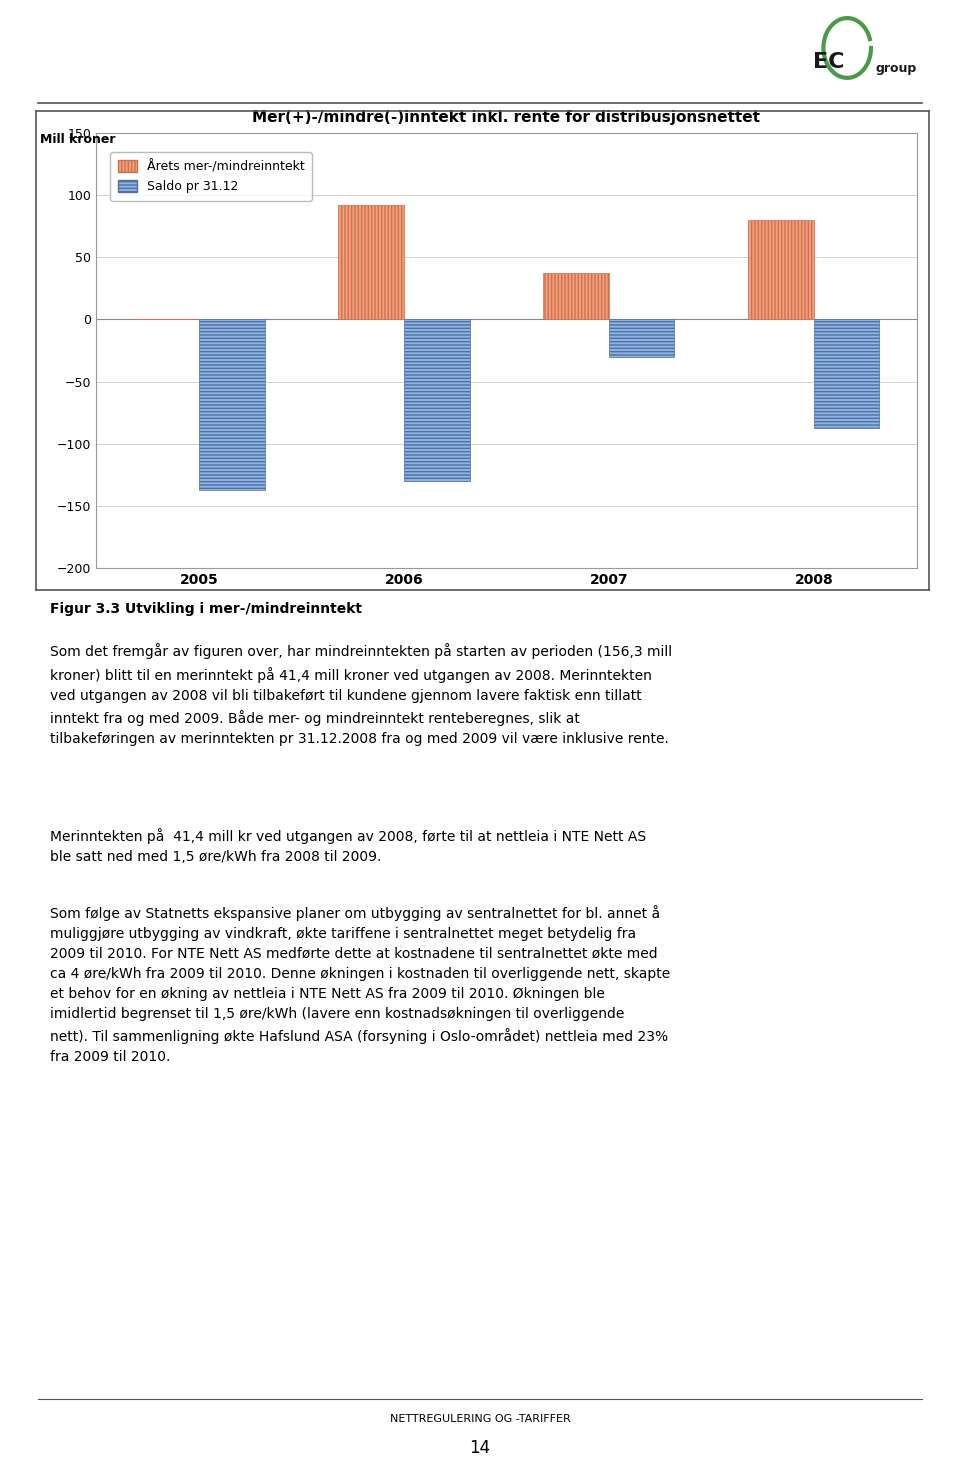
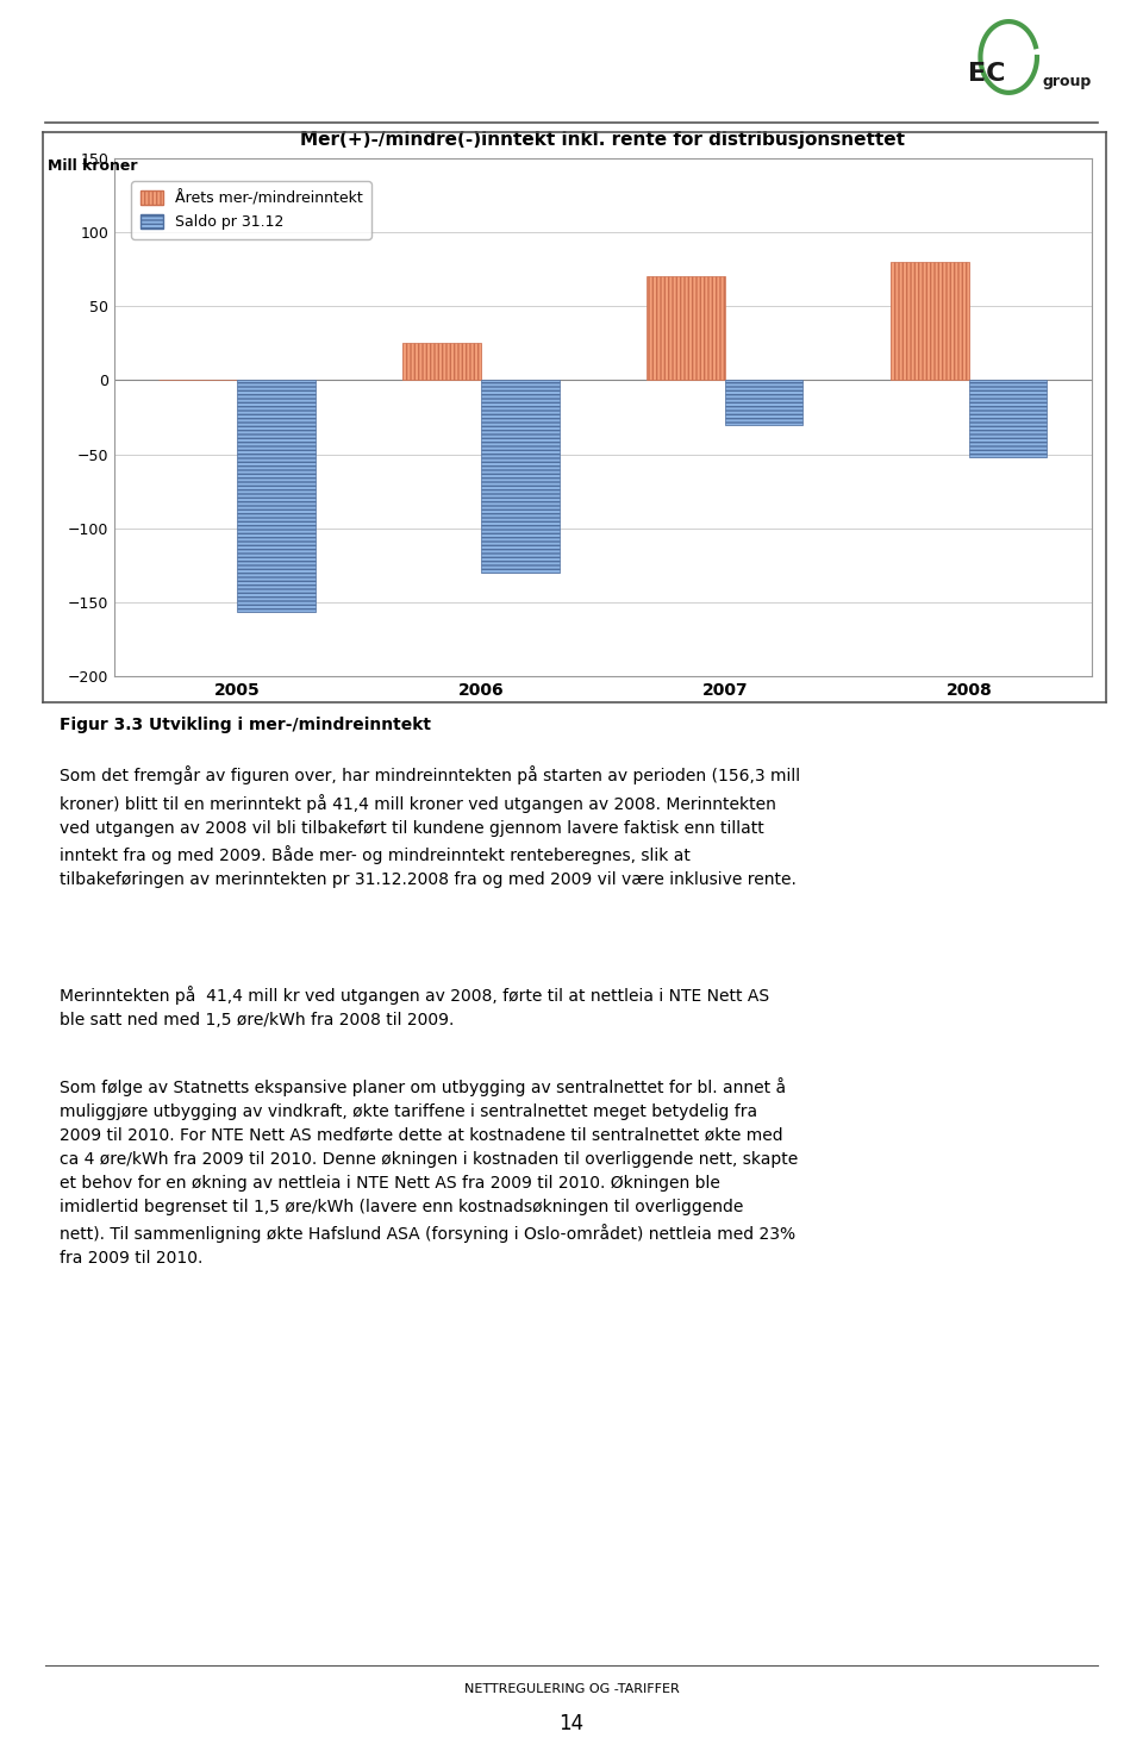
Mer(+)-/mindre(-)inntekt inkl. rente for distribusjonsnettet/Saldo pr 31.12/2005: -137 -> -156
Mer(+)-/mindre(-)inntekt inkl. rente for distribusjonsnettet/Årets mer-/mindreinntekt/2006: 92 -> 25
Mer(+)-/mindre(-)inntekt inkl. rente for distribusjonsnettet/Årets mer-/mindreinntekt/2007: 37 -> 70
Mer(+)-/mindre(-)inntekt inkl. rente for distribusjonsnettet/Saldo pr 31.12/2008: -87 -> -52
